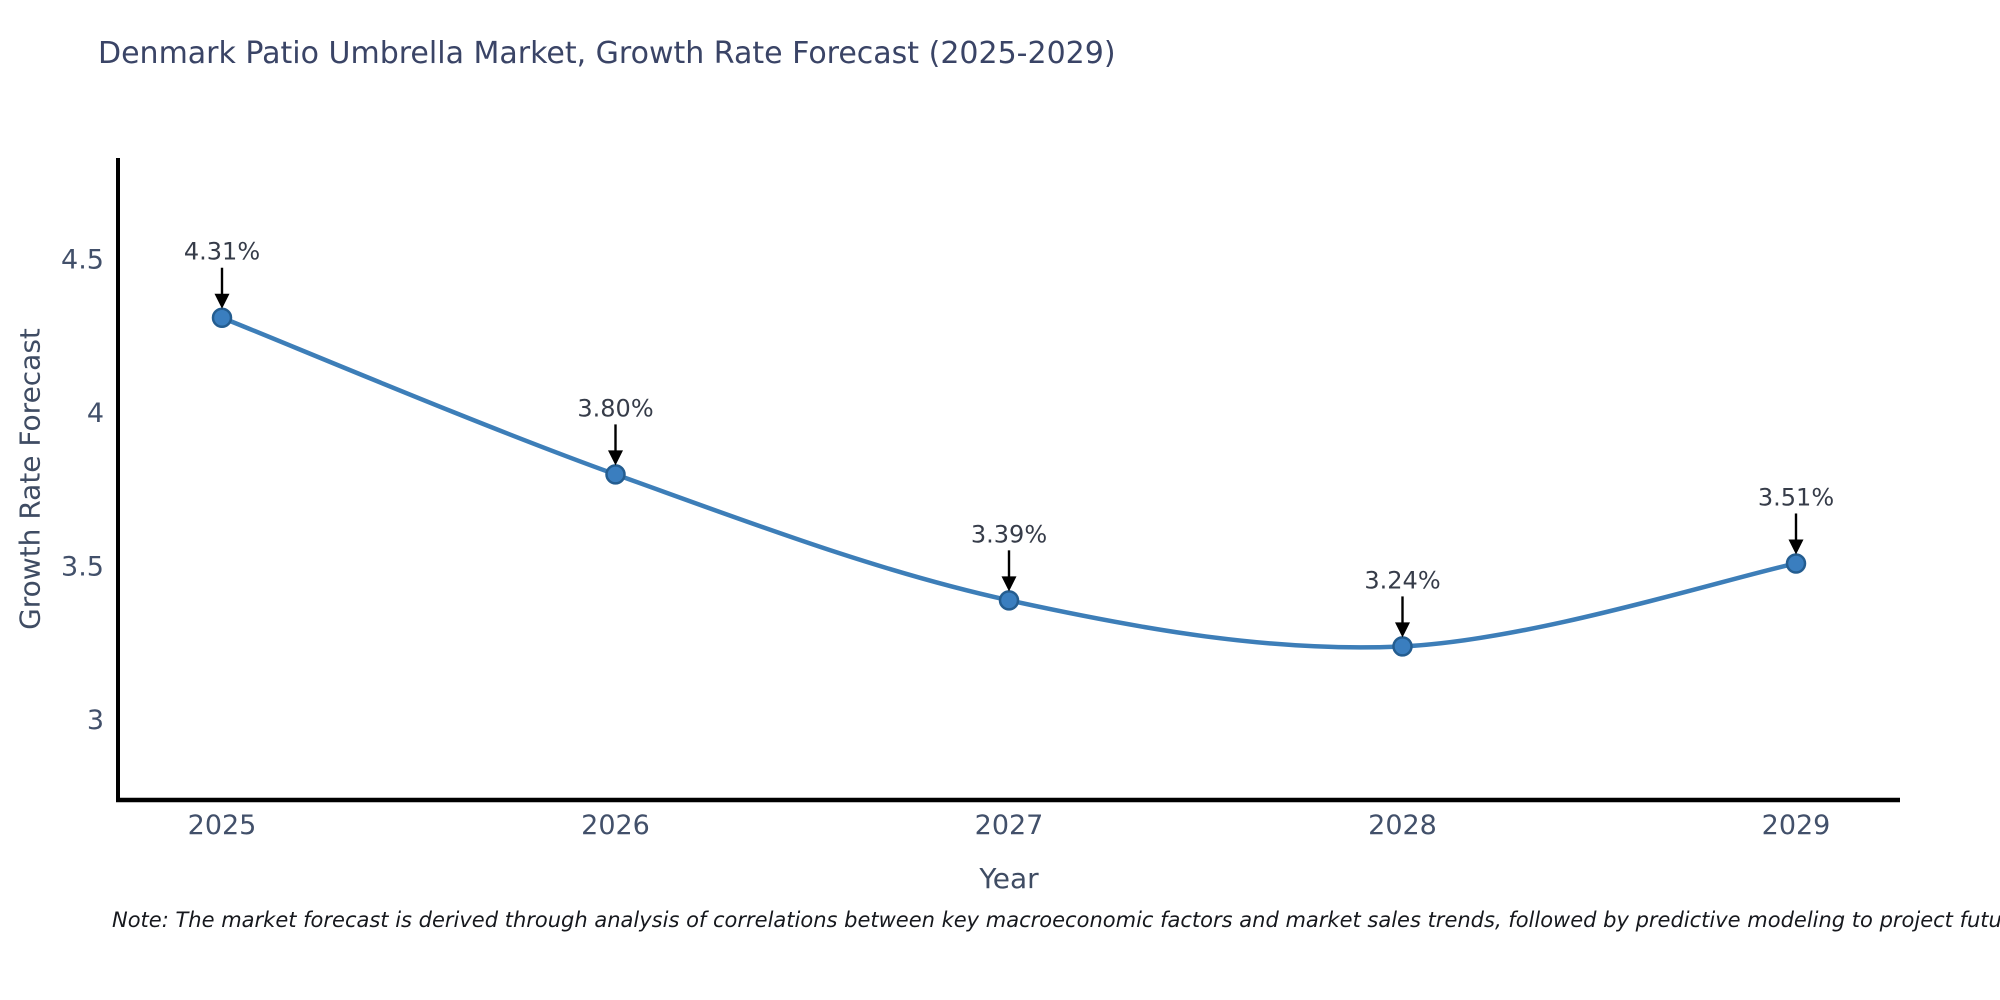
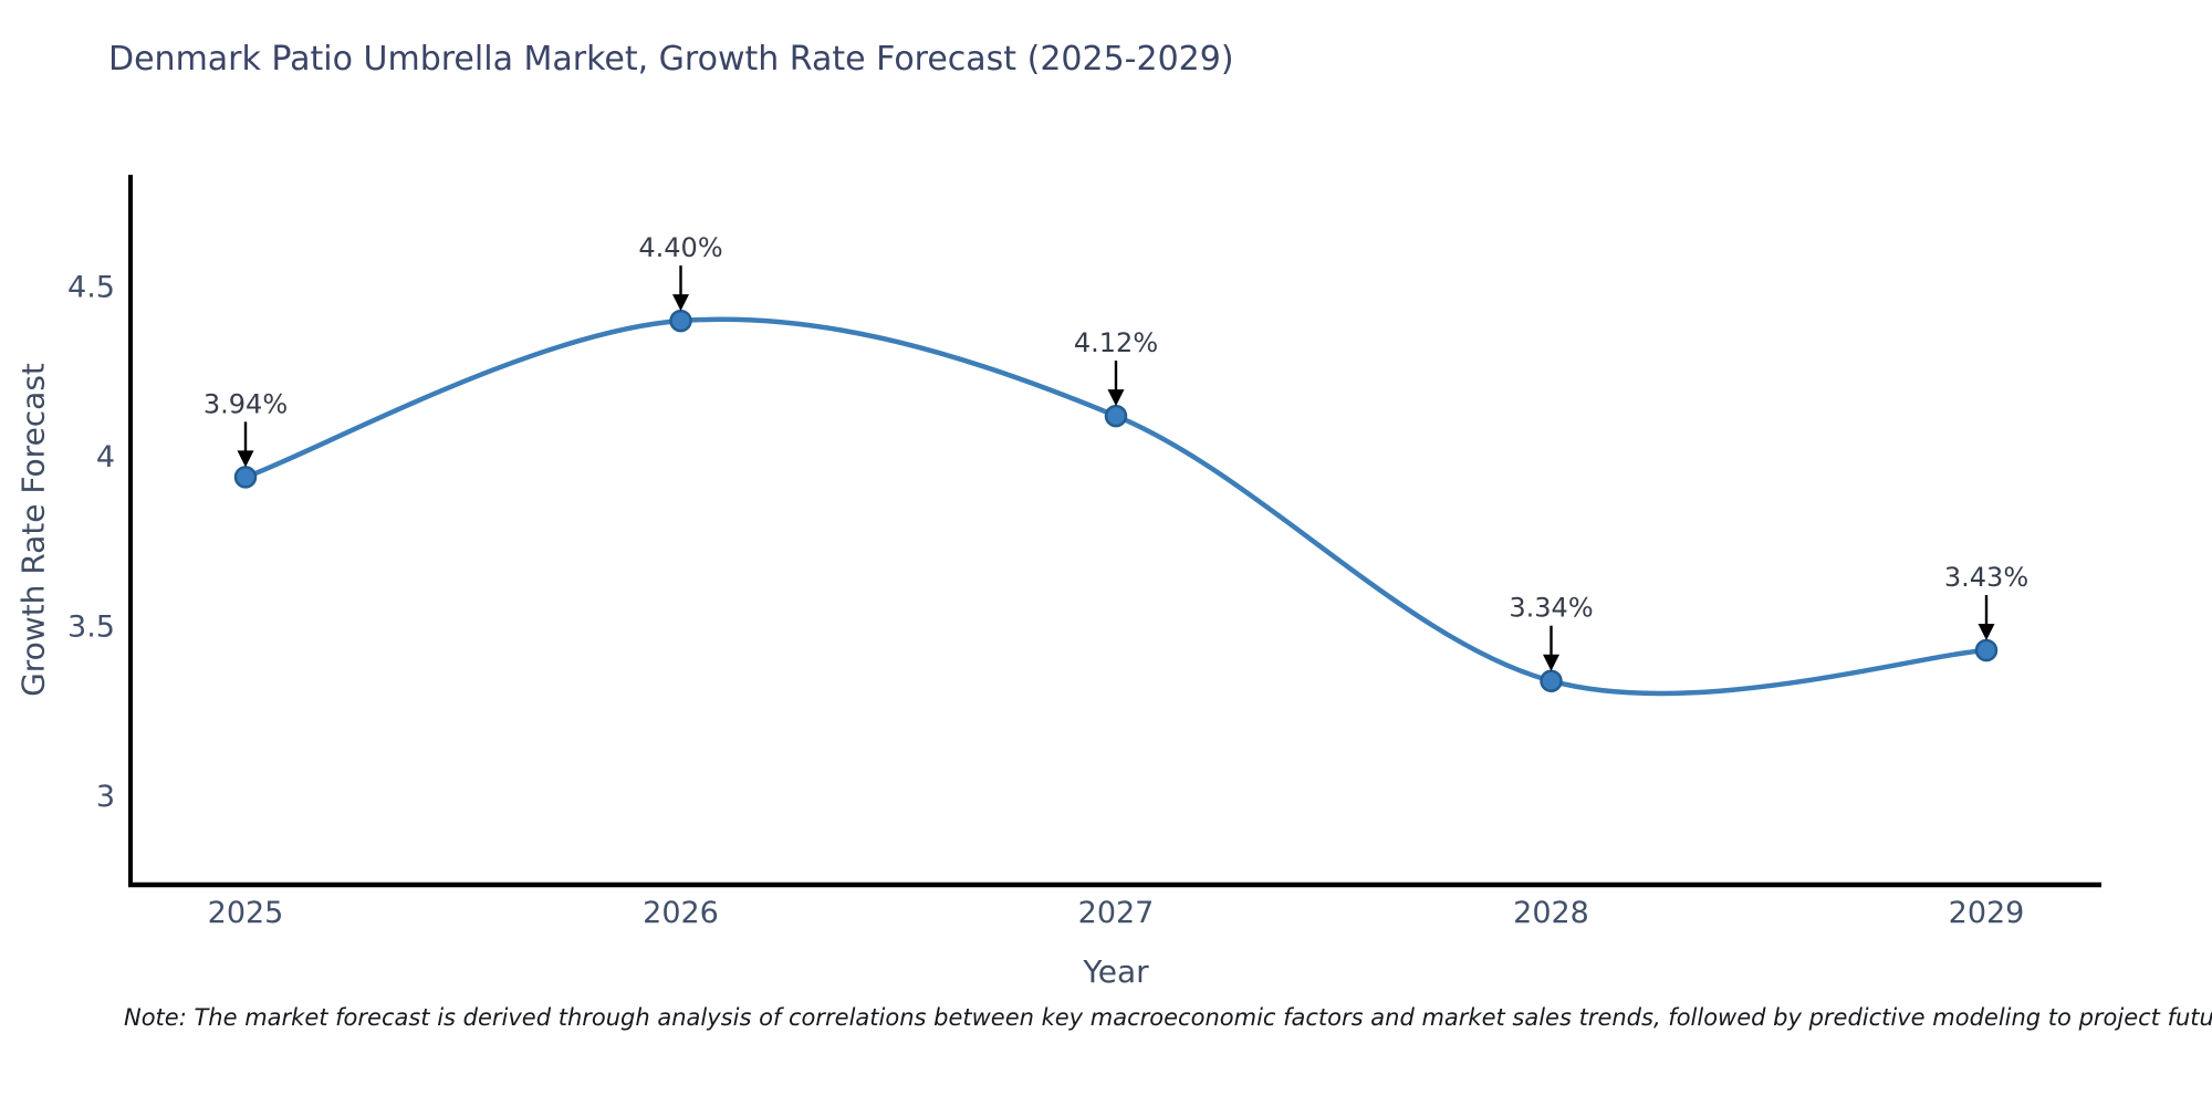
2025: 4.31% -> 3.94%
2026: 3.80% -> 4.40%
2027: 3.39% -> 4.12%
2028: 3.24% -> 3.34%
2029: 3.51% -> 3.43%
